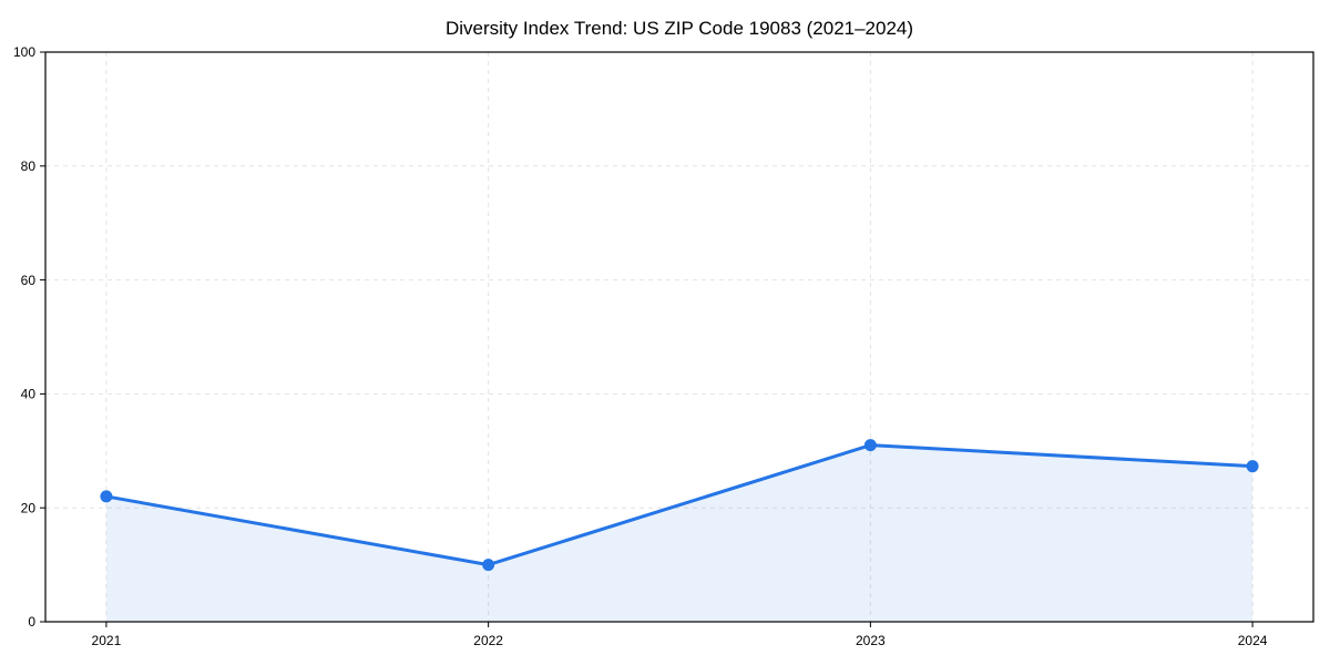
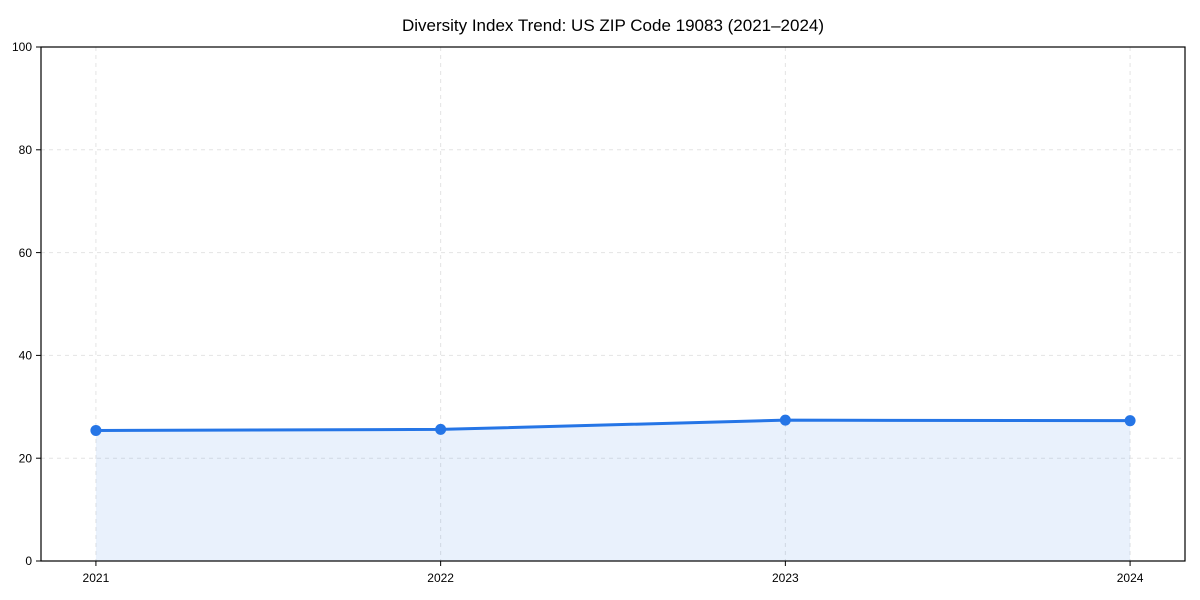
2021: 22 -> 25
2022: 10 -> 26
2023: 31 -> 27
